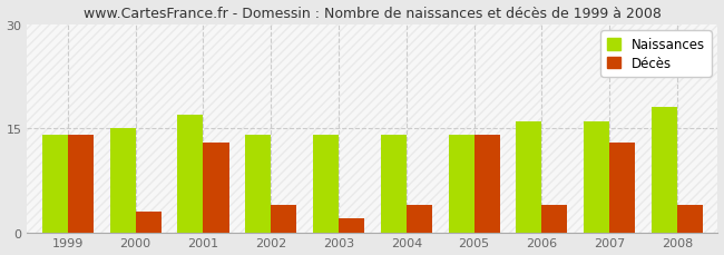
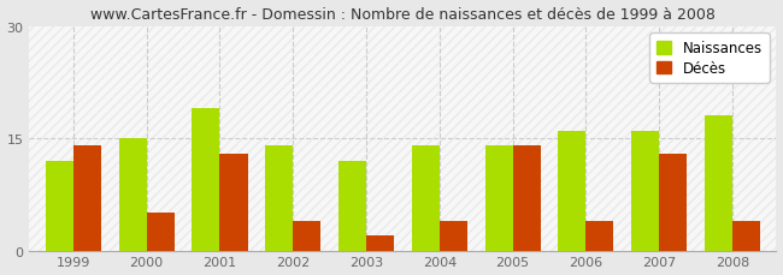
Naissances/1999: 14 -> 12
Décès/2000: 3 -> 5
Naissances/2001: 17 -> 19
Naissances/2003: 14 -> 12
